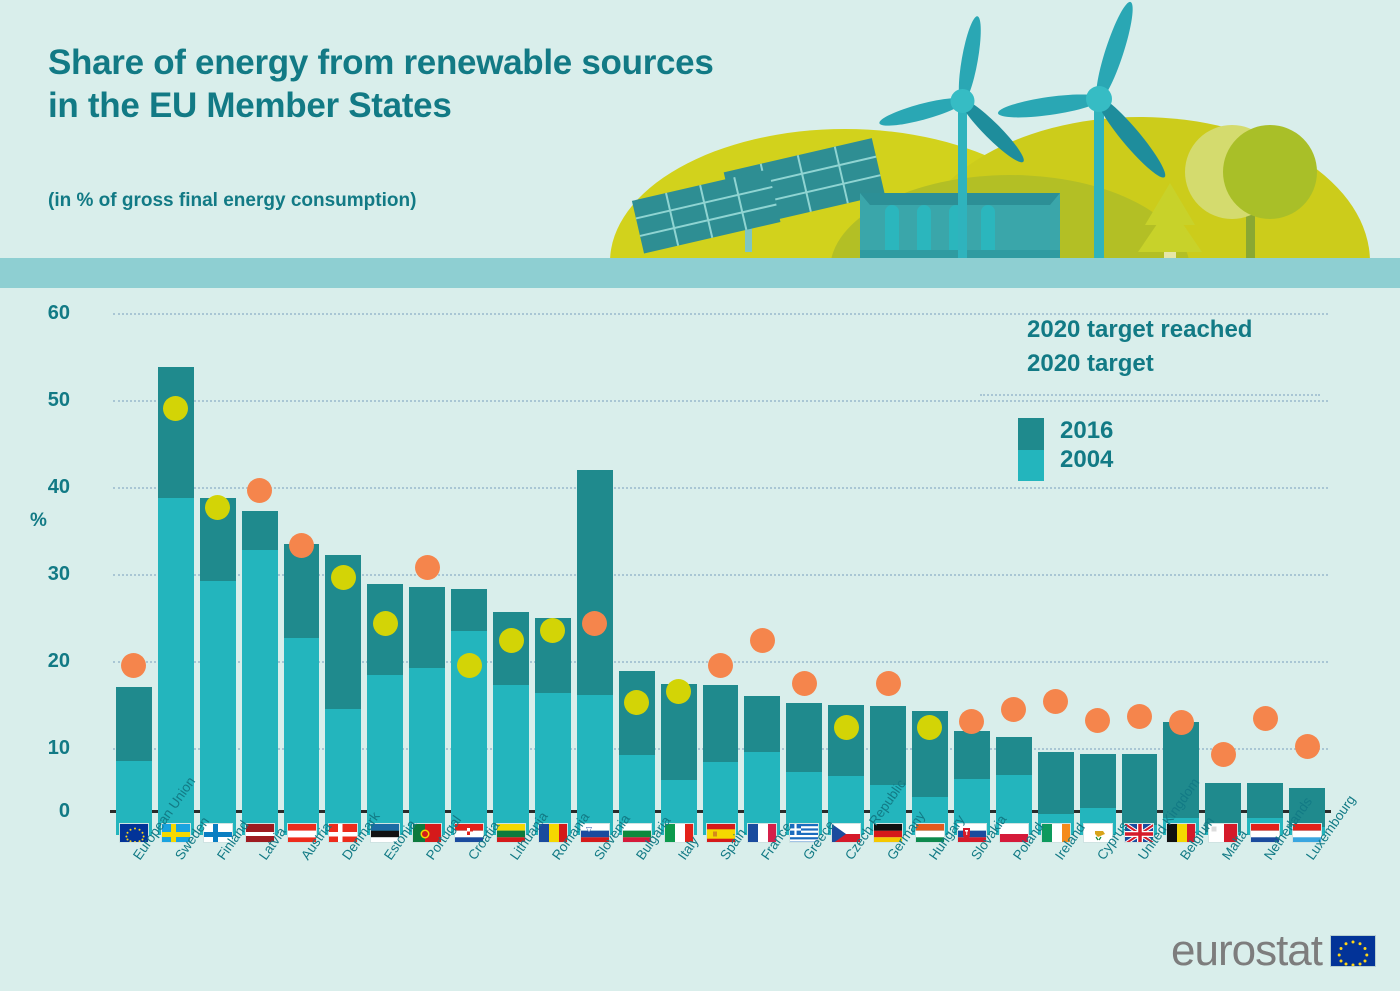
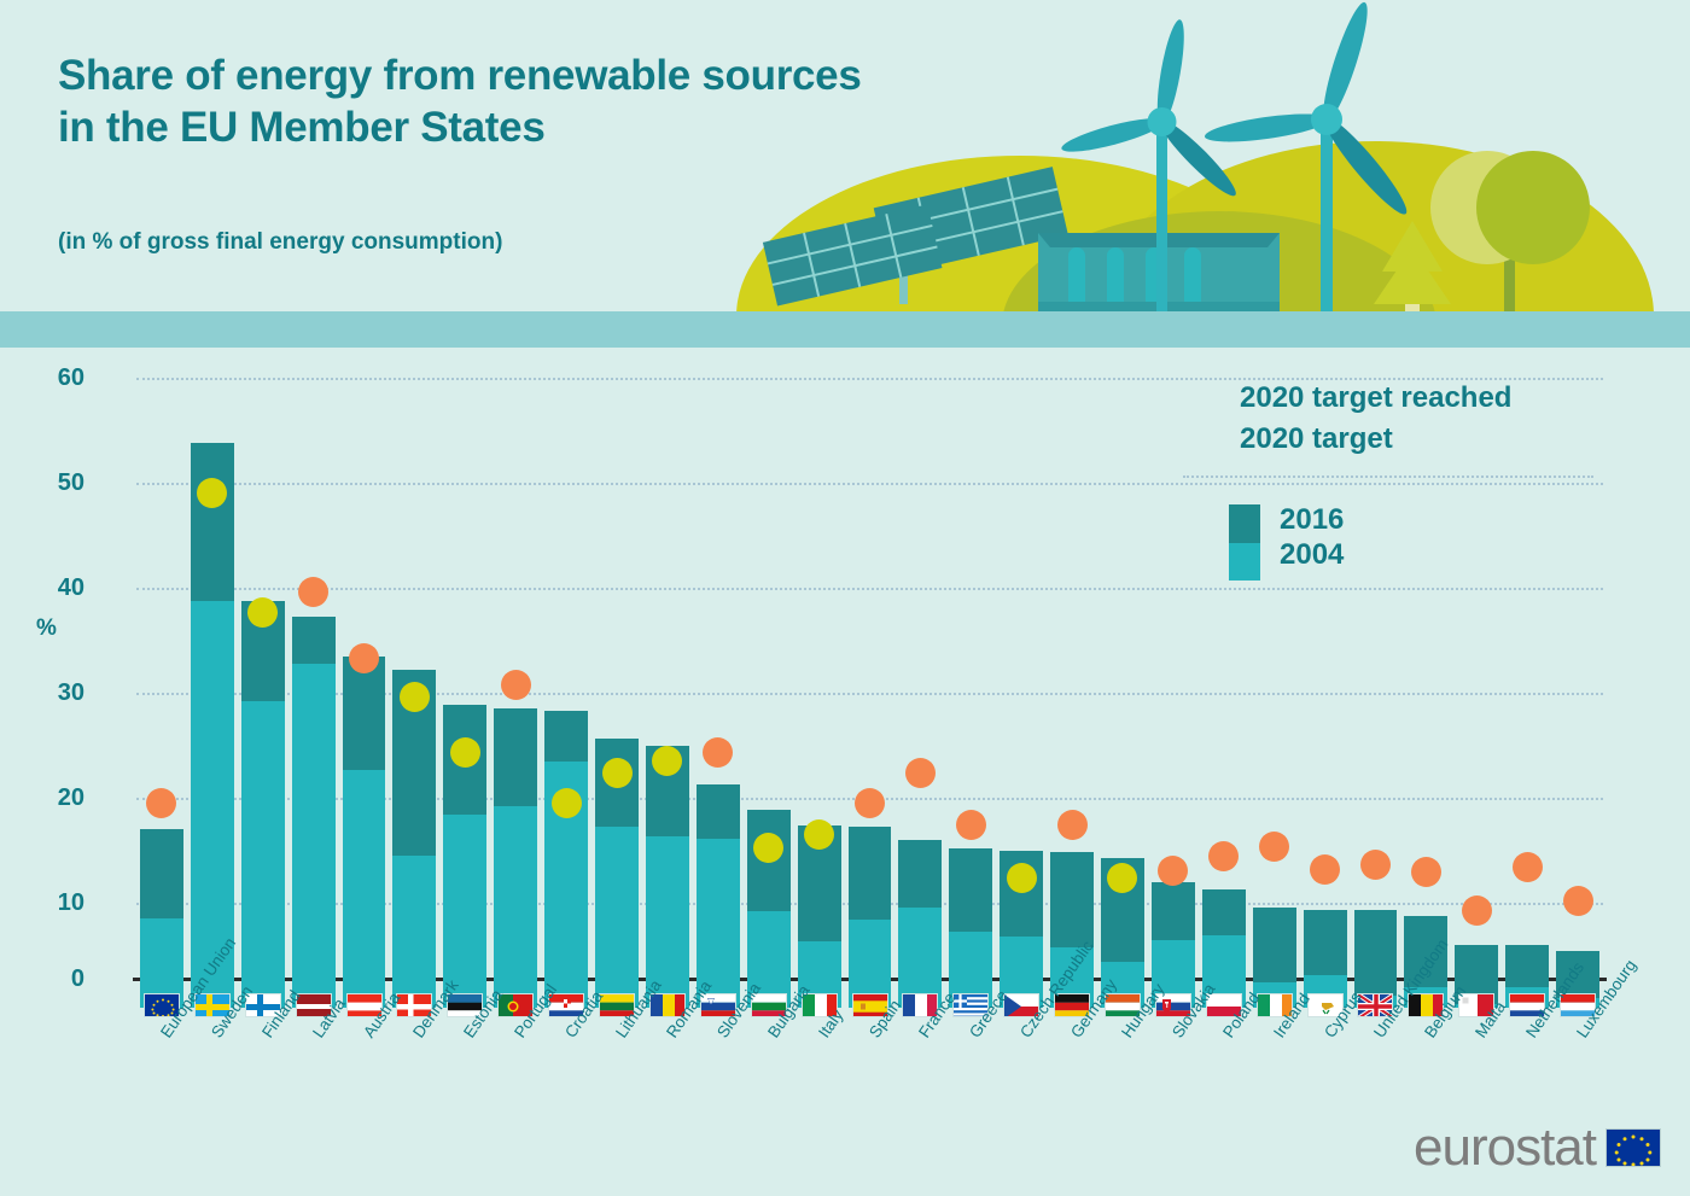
2016/Slovenia: 42 -> 21
2016/Belgium: 13 -> 9
